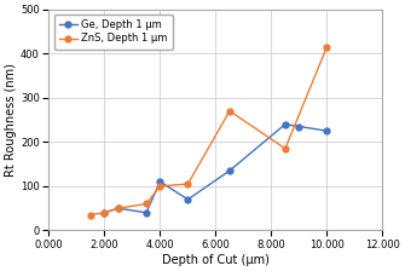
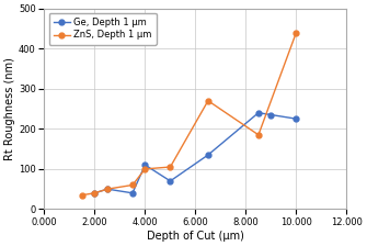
ZnS, Depth 1 μm/10.000: 415 -> 440
